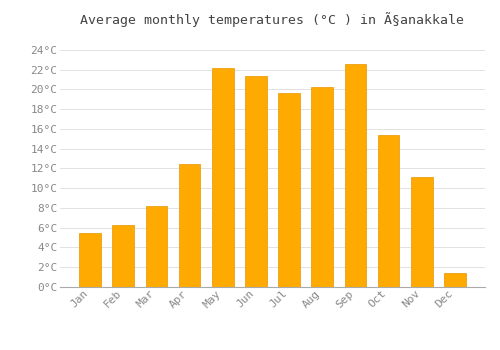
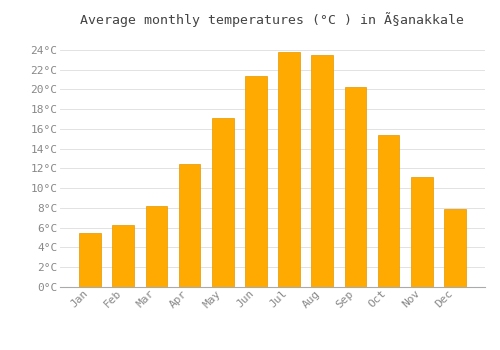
May: 22.2°C -> 17.1°C
Jul: 19.6°C -> 23.8°C
Aug: 20.2°C -> 23.5°C
Sep: 22.6°C -> 20.2°C
Dec: 1.4°C -> 7.9°C
